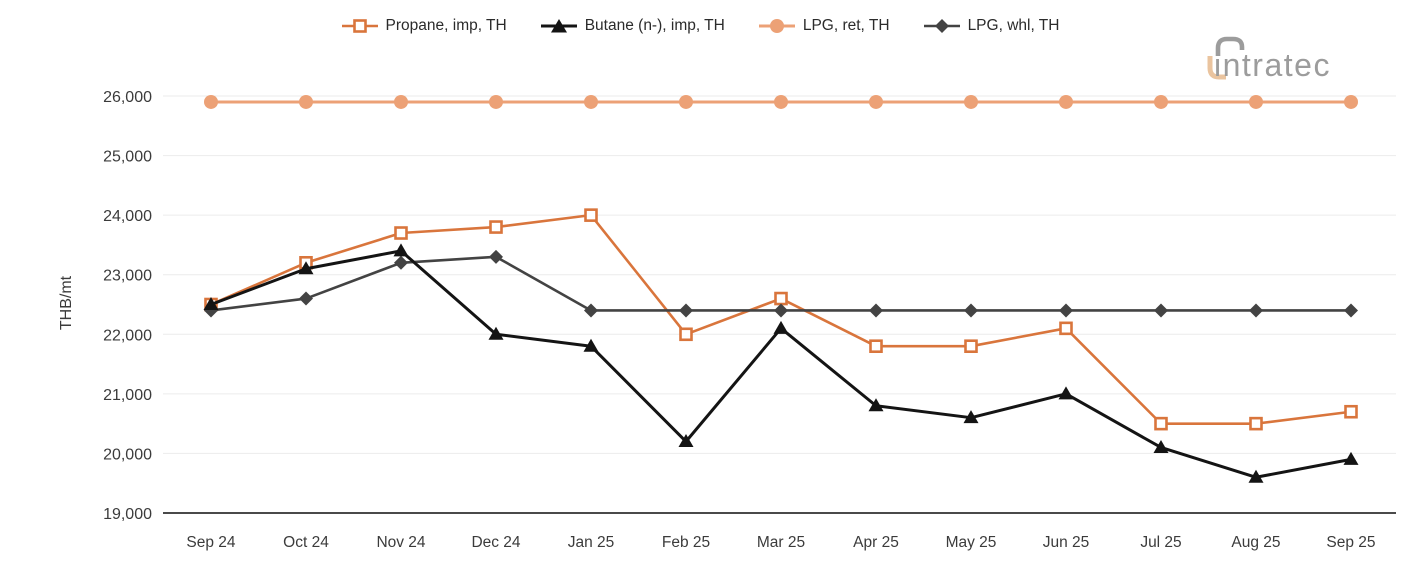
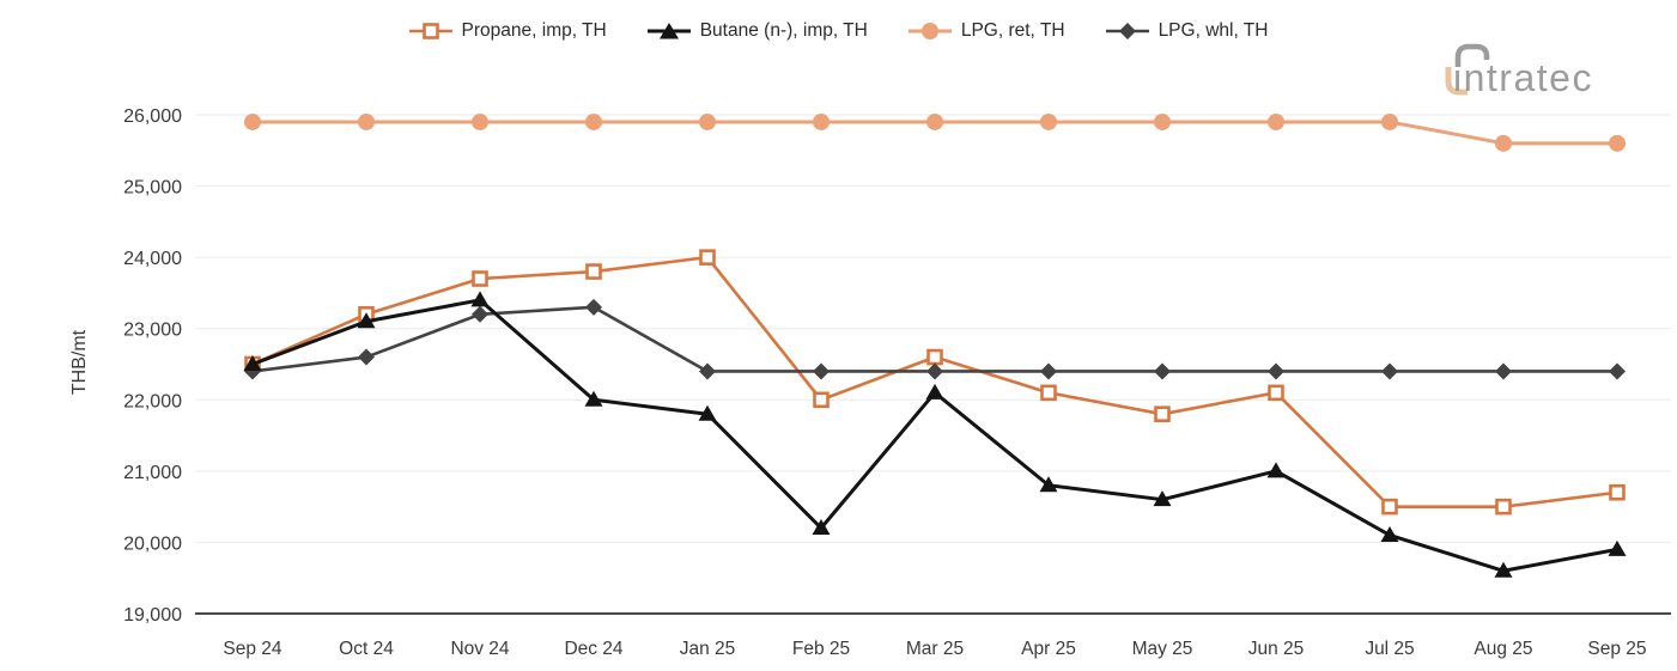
Propane, imp, TH/Apr 25: 21800 -> 22100
LPG, ret, TH/Aug 25: 25900 -> 25600
LPG, ret, TH/Sep 25: 25900 -> 25600
